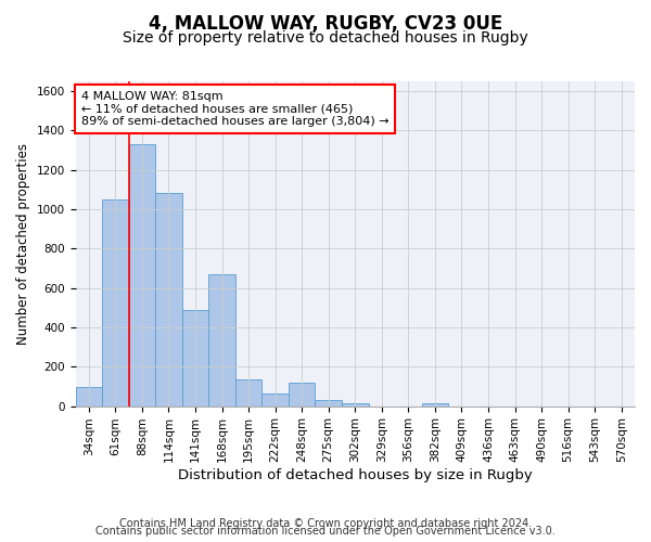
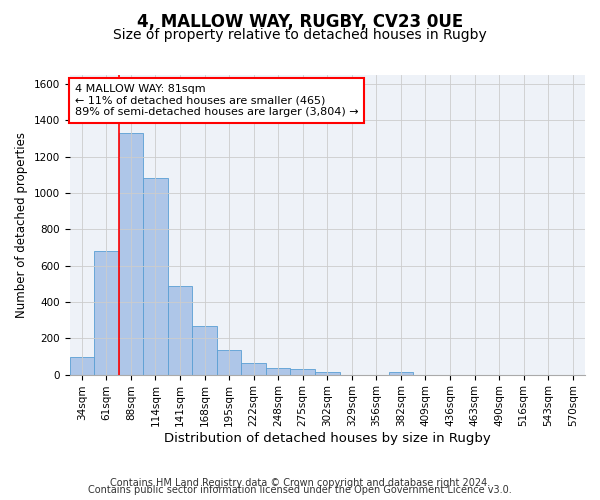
61sqm: 1050 -> 680
168sqm: 670 -> 270
248sqm: 120 -> 40
